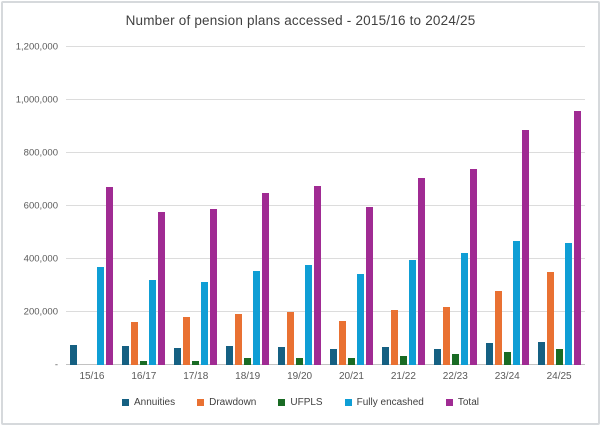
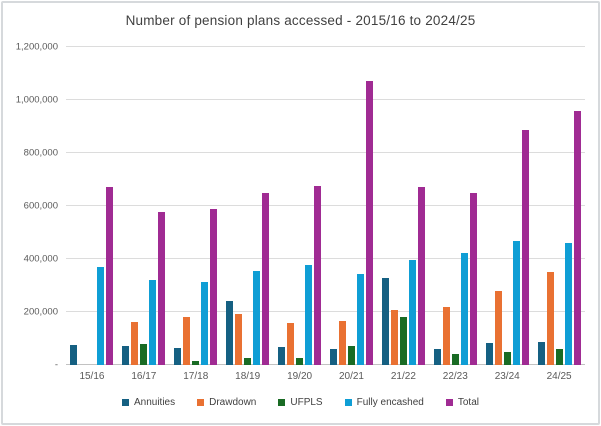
UFPLS/16/17: 20000 -> 80000
Annuities/18/19: 70000 -> 240000
Drawdown/19/20: 200000 -> 160000
UFPLS/20/21: 30000 -> 70000
Total/20/21: 600000 -> 1070000
Annuities/21/22: 70000 -> 330000
UFPLS/21/22: 30000 -> 180000
Total/21/22: 710000 -> 670000
Total/22/23: 740000 -> 650000
